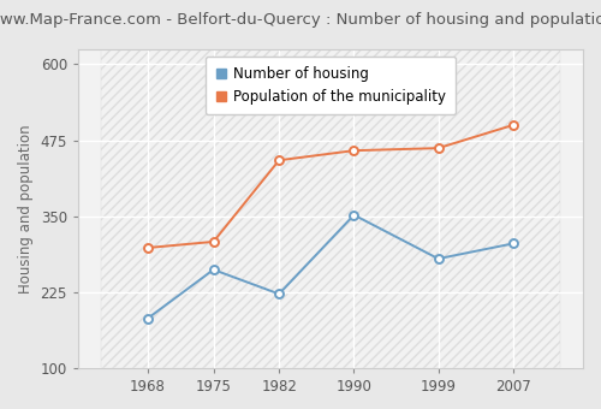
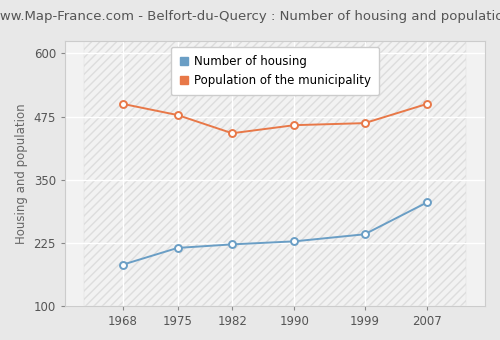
Population of the municipality/1968: 298 -> 500
Number of housing/1975: 262 -> 215
Population of the municipality/1975: 308 -> 478
Number of housing/1990: 352 -> 228
Number of housing/1999: 280 -> 242
